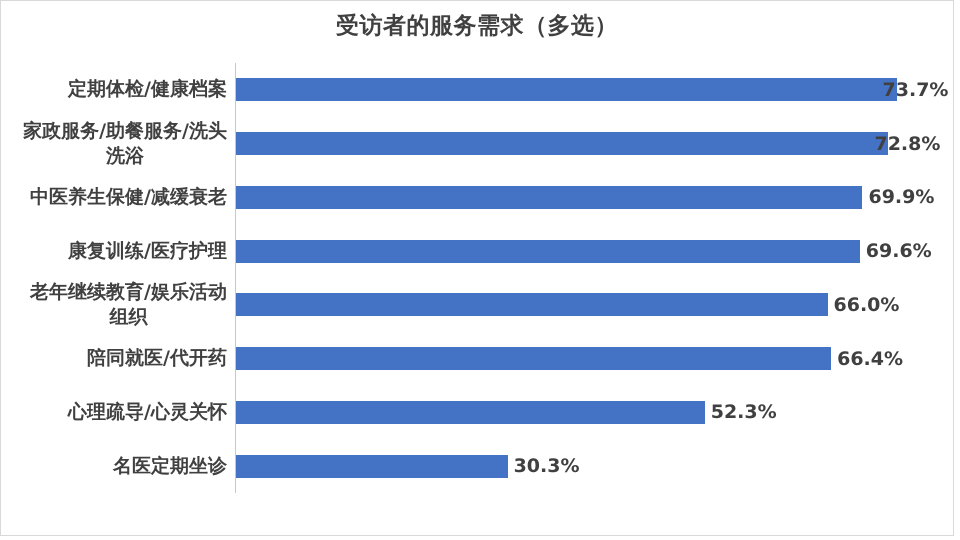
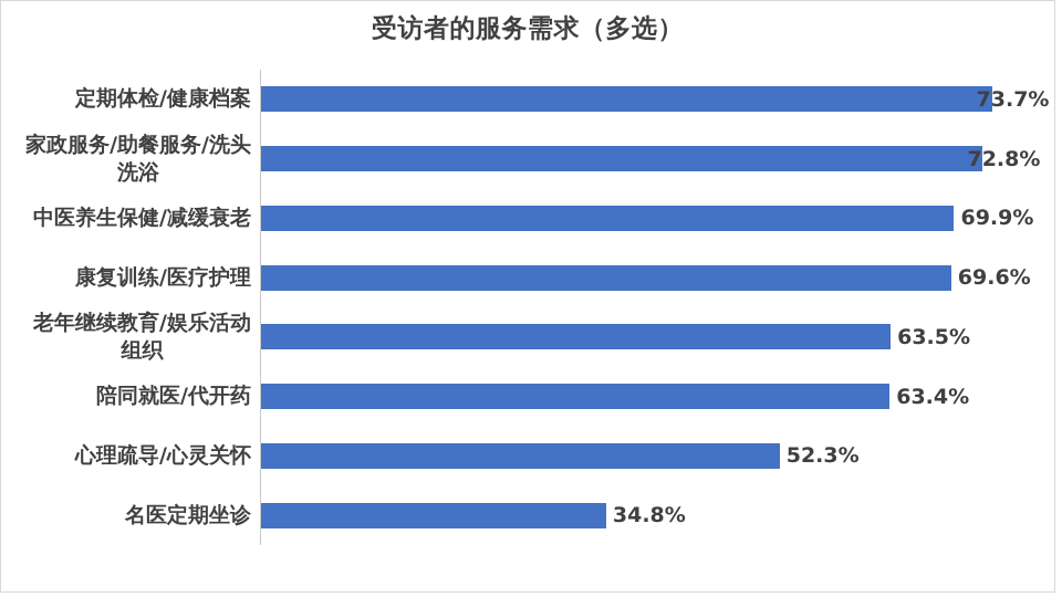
老年继续教育/娱乐活动 组织: 66.0% -> 63.5%
陪同就医/代开药: 66.4% -> 63.4%
名医定期坐诊: 30.3% -> 34.8%
